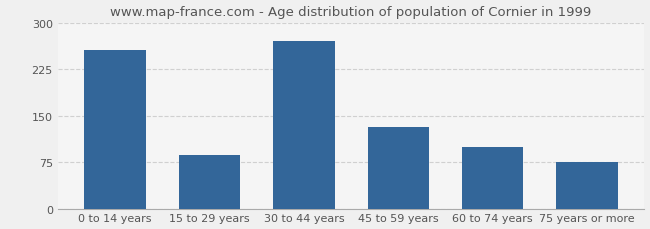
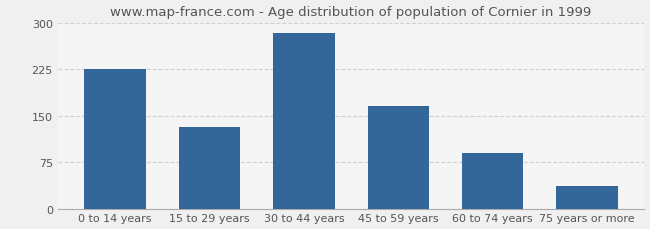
0 to 14 years: 256 -> 226
15 to 29 years: 86 -> 132
30 to 44 years: 270 -> 283
45 to 59 years: 132 -> 165
60 to 74 years: 100 -> 90
75 years or more: 76 -> 37
